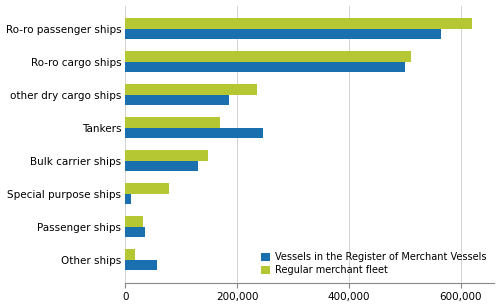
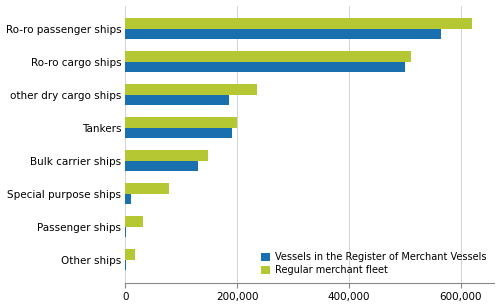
Regular merchant fleet/Tankers: 170,000 -> 200,000
Vessels in the Register of Merchant Vessels/Tankers: 246,000 -> 190,000
Vessels in the Register of Merchant Vessels/Passenger ships: 36,000 -> 1,000
Vessels in the Register of Merchant Vessels/Other ships: 56,000 -> 2,000
